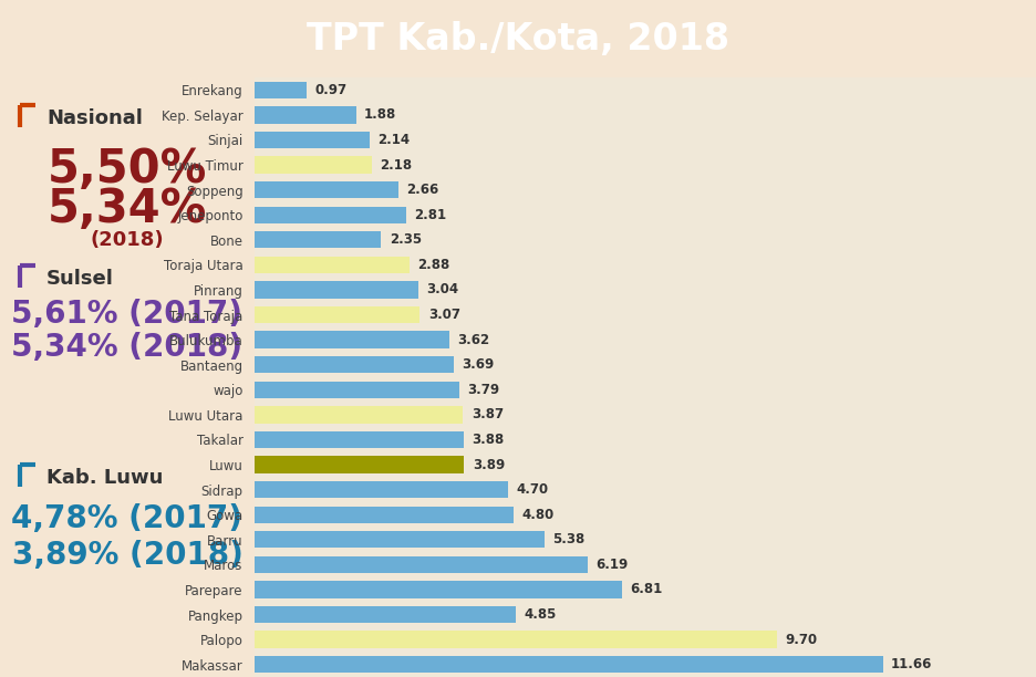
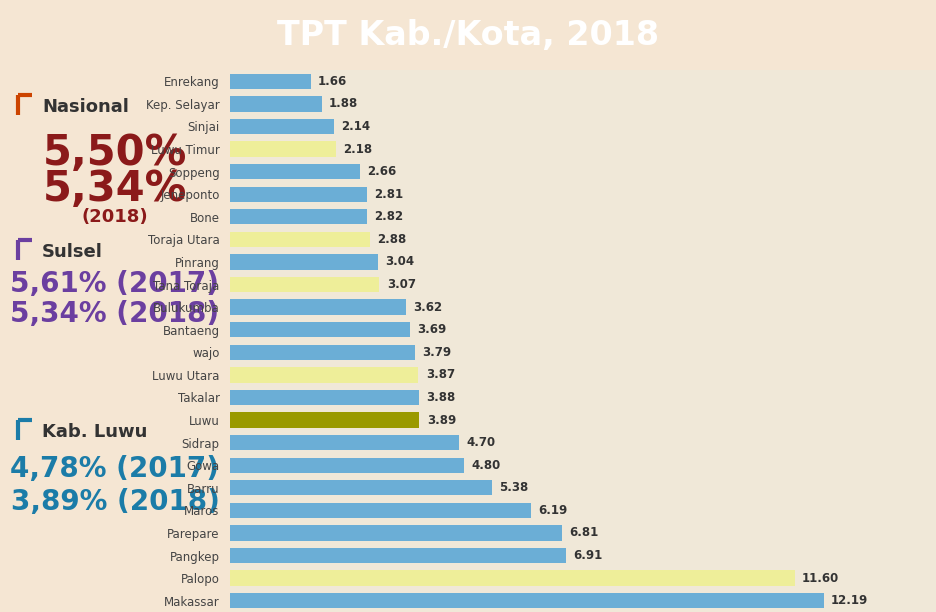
Enrekang: 0.97 -> 1.66
Bone: 2.35 -> 2.82
Pangkep: 4.85 -> 6.91
Palopo: 9.70 -> 11.60
Makassar: 11.66 -> 12.19
